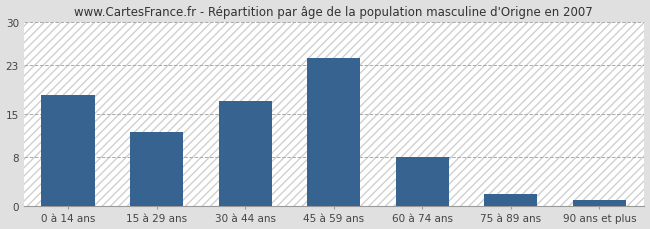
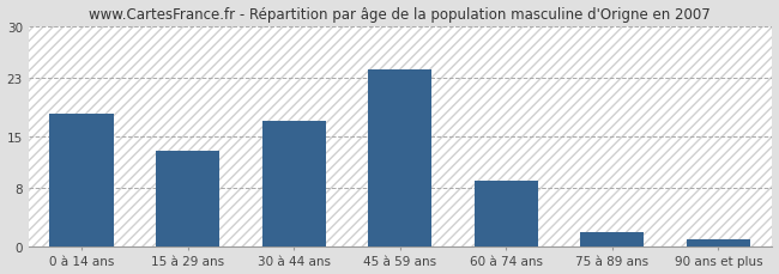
15 à 29 ans: 12 -> 13
60 à 74 ans: 8 -> 9
